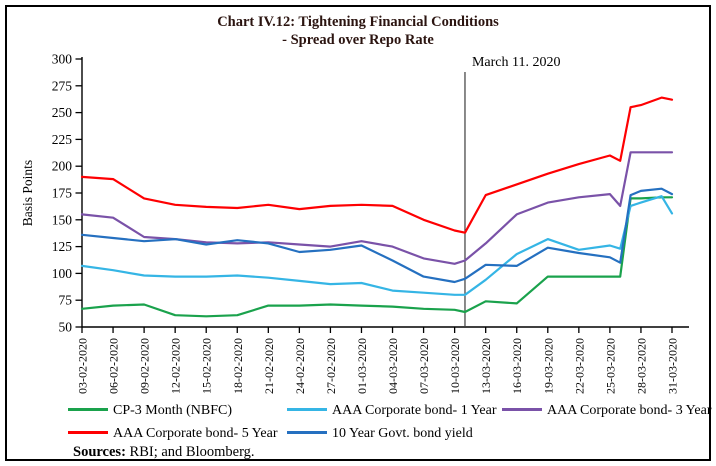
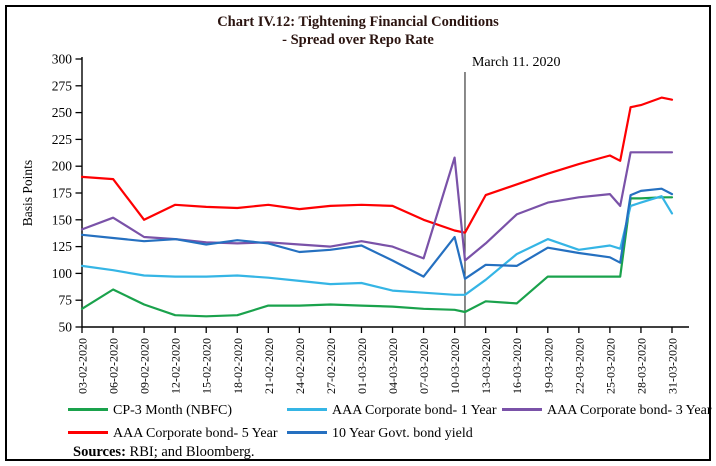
AAA Corporate bond- 3 Year/03-02-2020: 155 -> 141
CP-3 Month (NBFC)/06-02-2020: 70 -> 85
AAA Corporate bond- 5 Year/09-02-2020: 170 -> 150
AAA Corporate bond- 3 Year/10-03-2020: 109 -> 208
10 Year Govt. bond yield/10-03-2020: 92 -> 134
